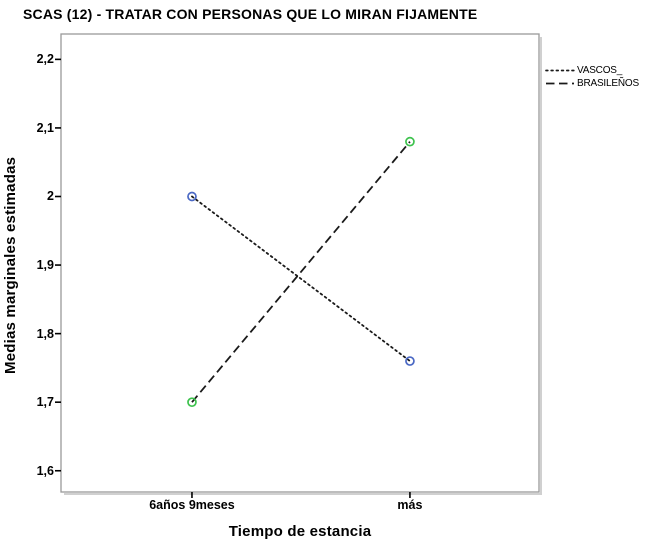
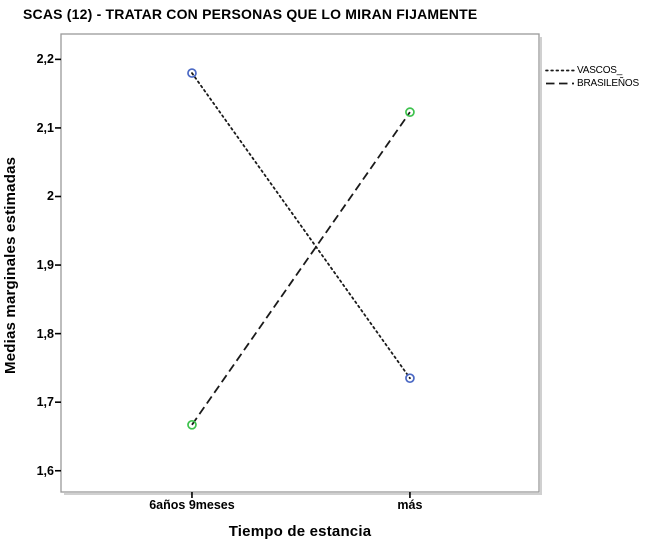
VASCOS_/6años 9meses: 2,00 -> 2,18
BRASILEÑOS/6años 9meses: 1,70 -> 1,67
VASCOS_/más: 1,76 -> 1,74
BRASILEÑOS/más: 2,08 -> 2,12
